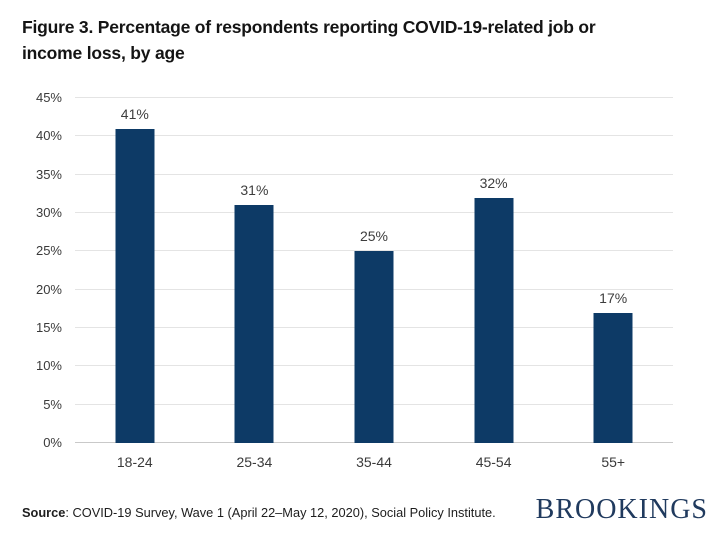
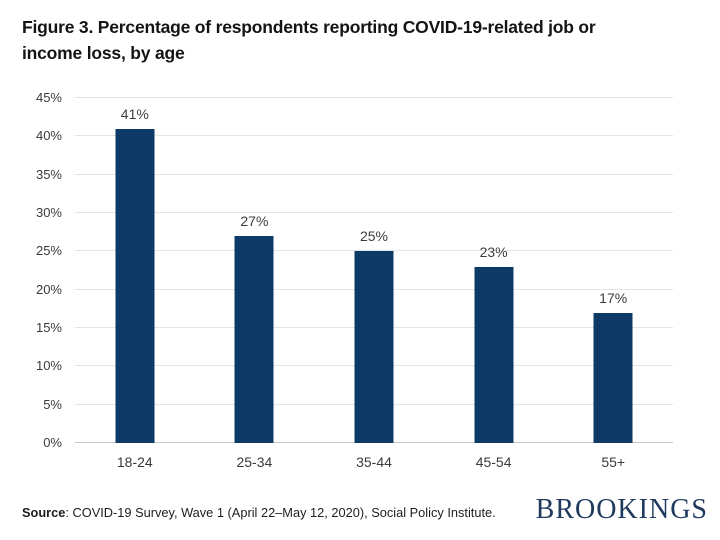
25-34: 31% -> 27%
45-54: 32% -> 23%
